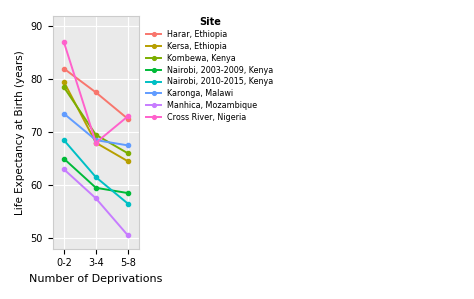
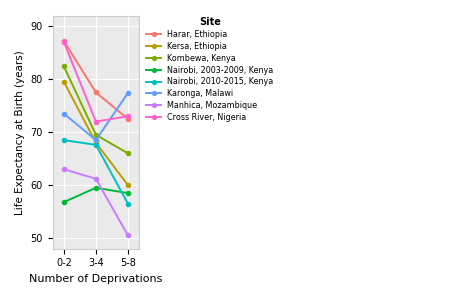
Harar, Ethiopia/0-2: 82.0 -> 87.2
Kombewa, Kenya/0-2: 78.5 -> 82.4
Nairobi, 2003-2009, Kenya/0-2: 65.0 -> 56.8
Nairobi, 2010-2015, Kenya/3-4: 61.5 -> 67.6
Manhica, Mozambique/3-4: 57.5 -> 61.2
Cross River, Nigeria/3-4: 68 -> 72
Kersa, Ethiopia/5-8: 64.5 -> 60.0
Karonga, Malawi/5-8: 67.5 -> 77.4
